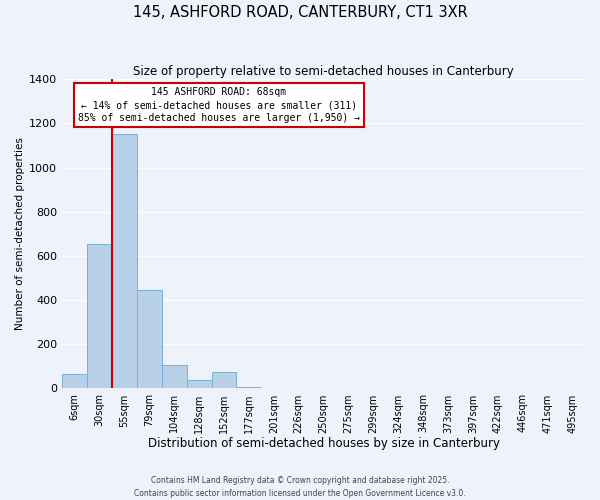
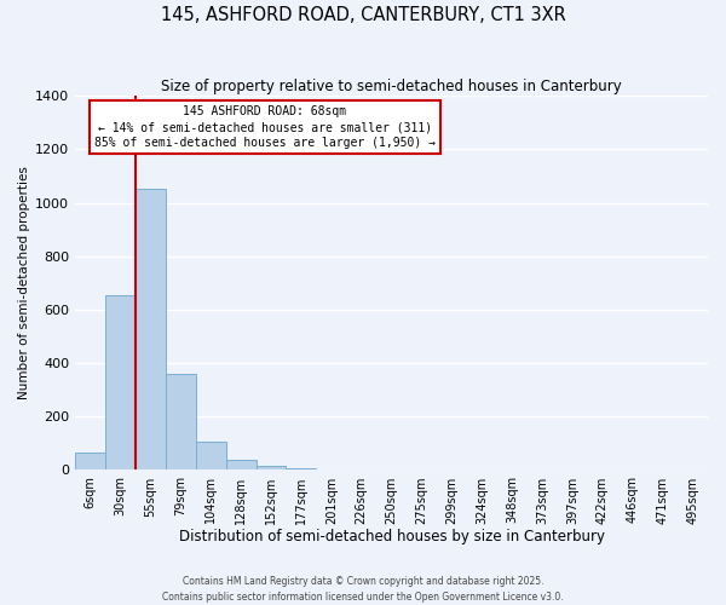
55sqm: 1150 -> 1050
79sqm: 445 -> 360
152sqm: 75 -> 15
